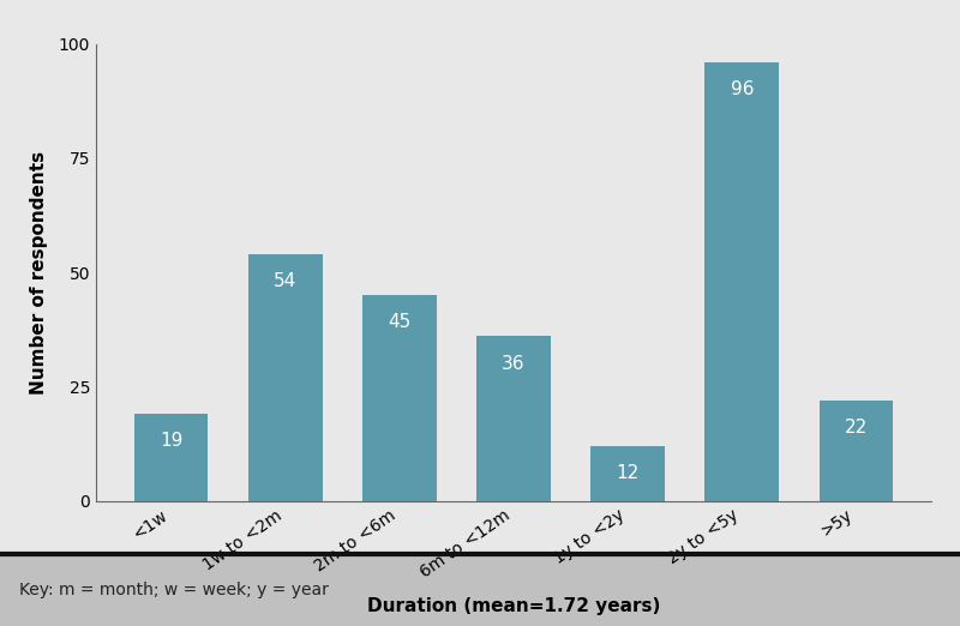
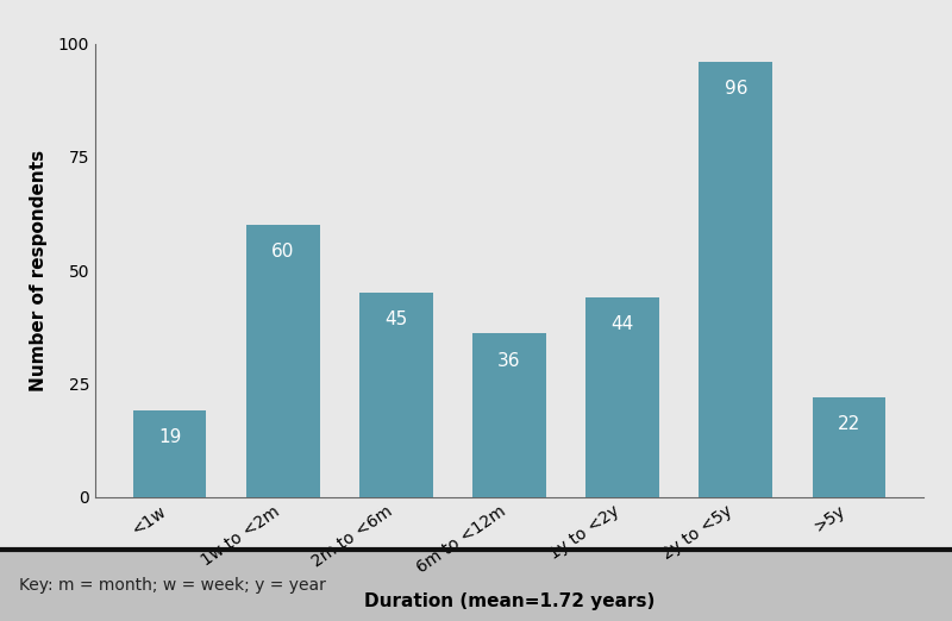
1w to <2m: 54 -> 60
1y to <2y: 12 -> 44
